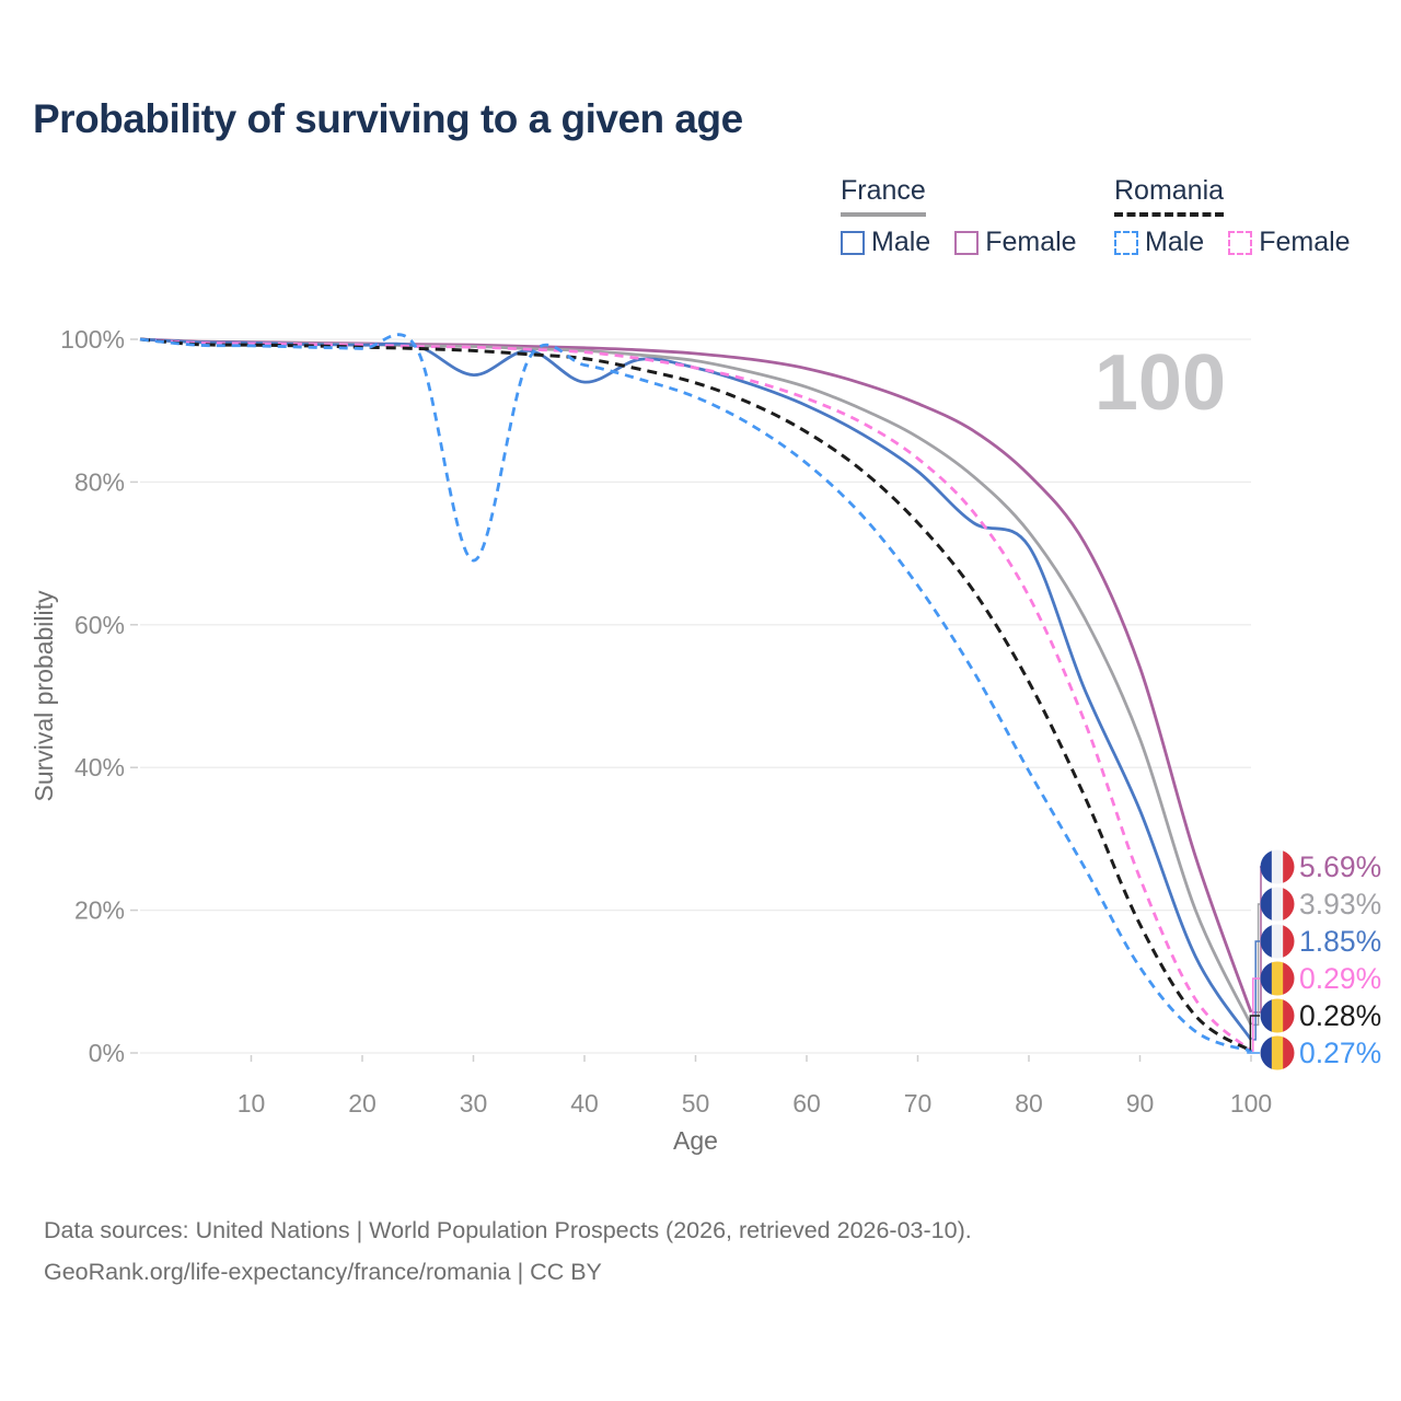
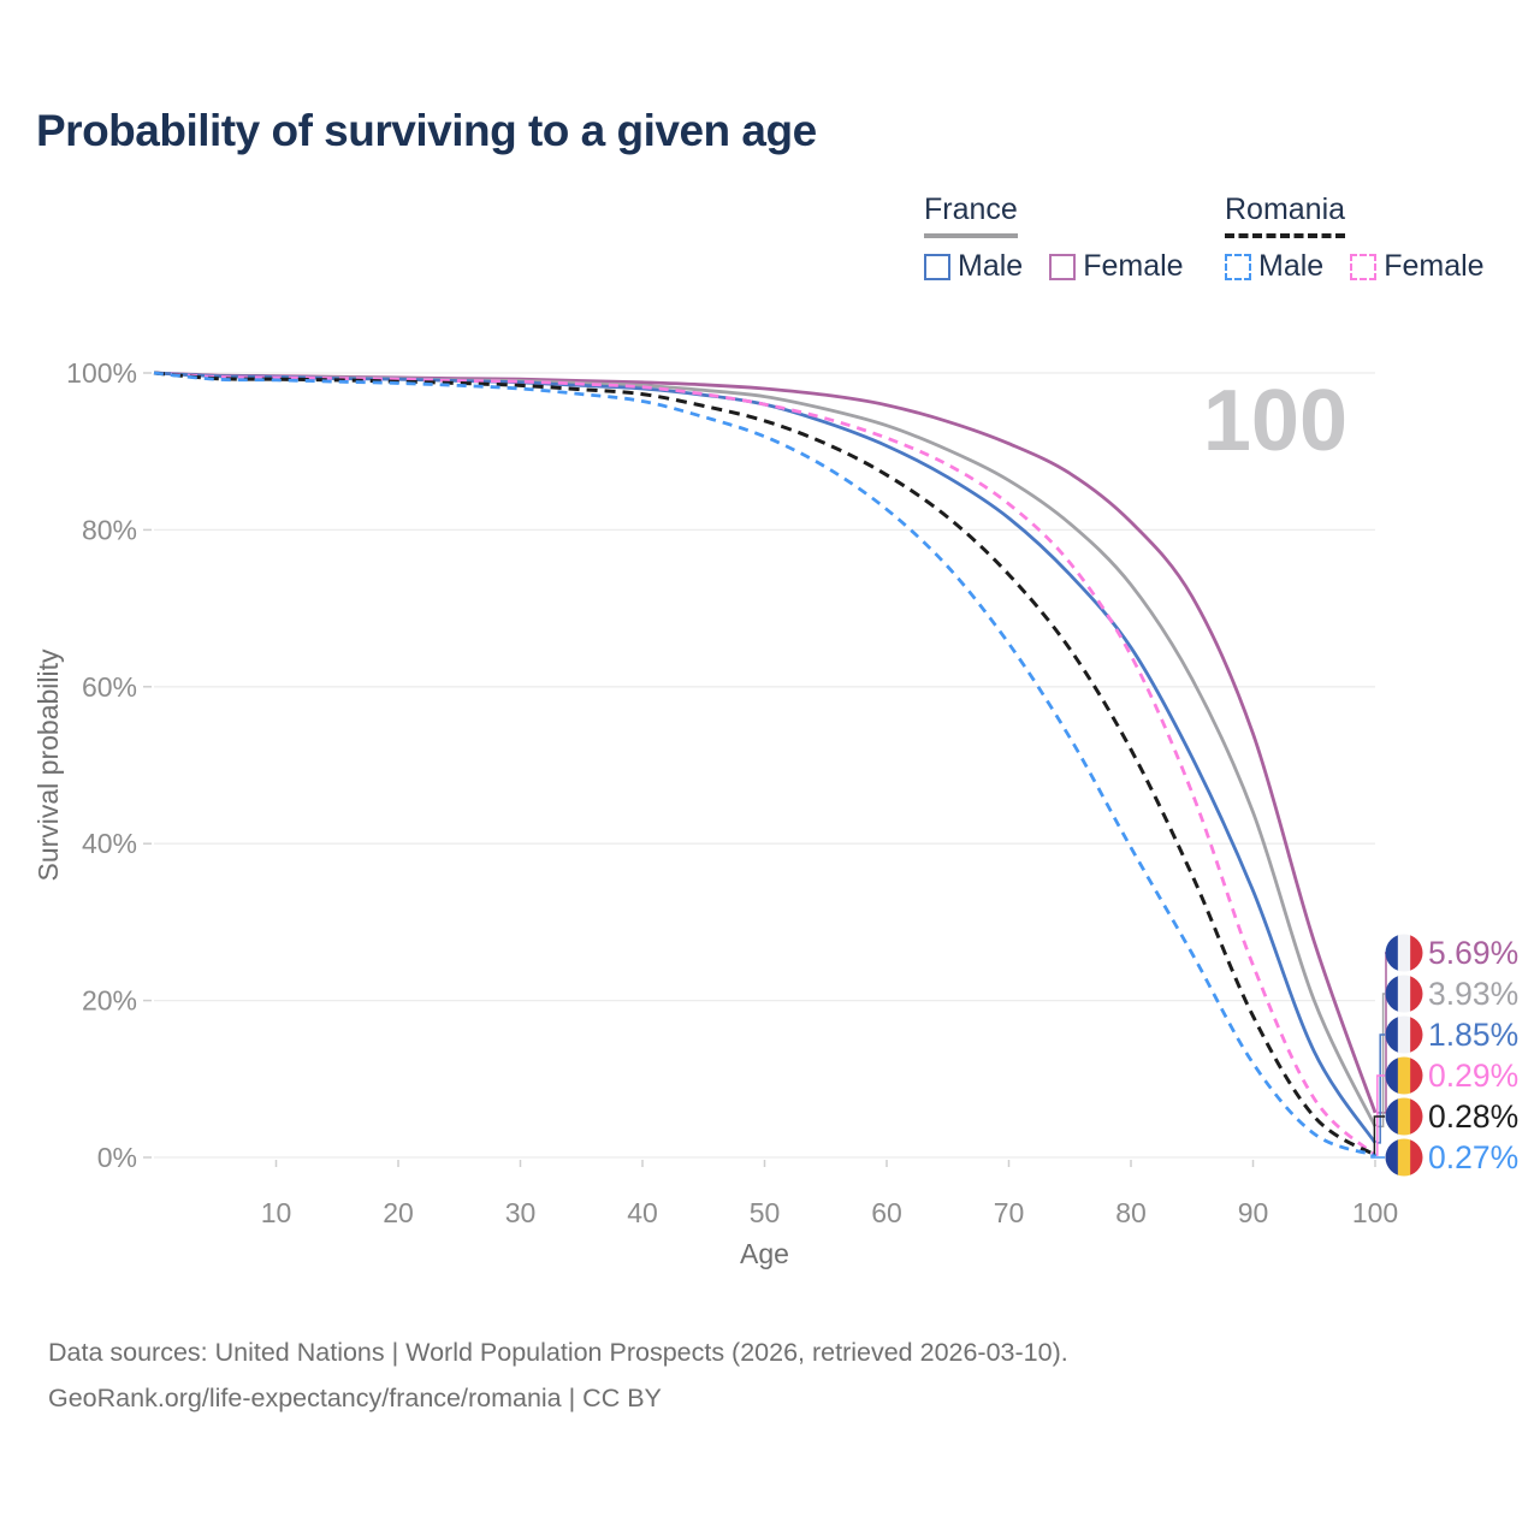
France Male/30: 95% -> 99%
Romania Male/30: 69% -> 98%
France Male/40: 94% -> 98%
France Male/80: 71% -> 65%
